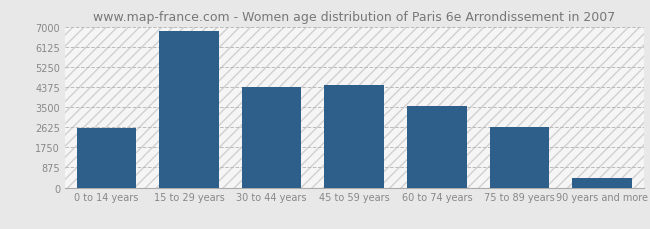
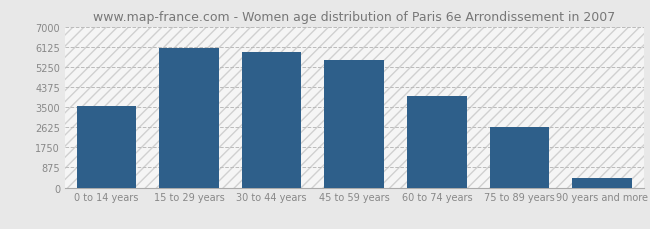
0 to 14 years: 2570 -> 3550
15 to 29 years: 6820 -> 6050
30 to 44 years: 4390 -> 5900
45 to 59 years: 4440 -> 5550
60 to 74 years: 3560 -> 4000
